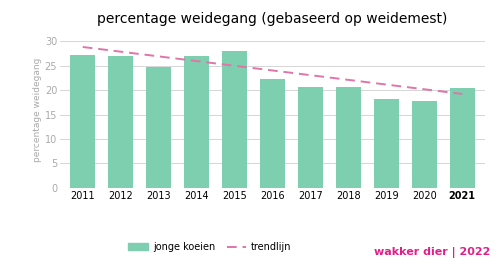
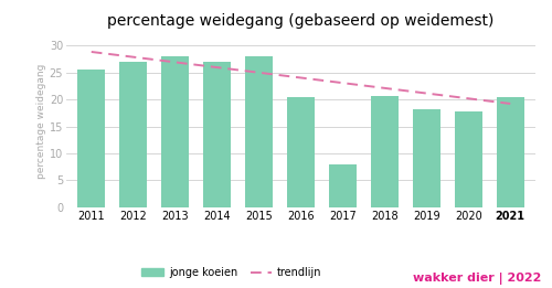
2011: 27.2 -> 25.5
2013: 24.8 -> 28.0
2016: 22.3 -> 20.5
2017: 20.7 -> 8.0
